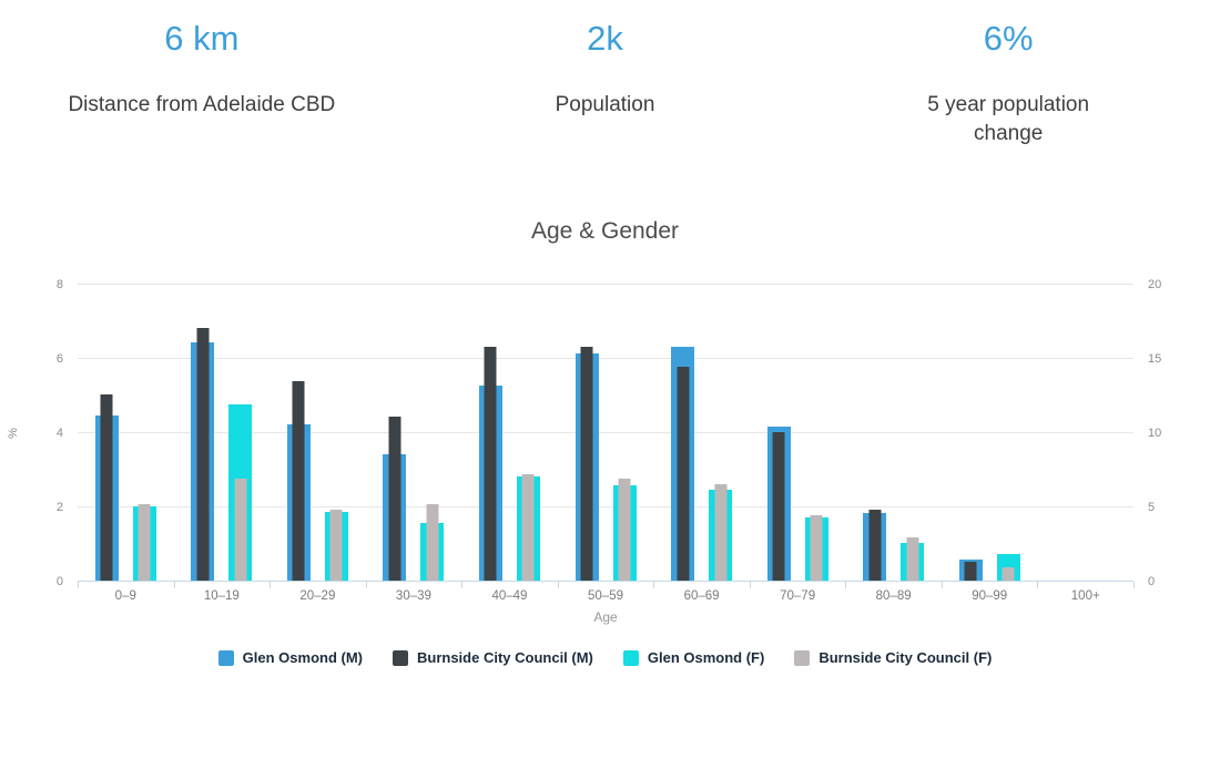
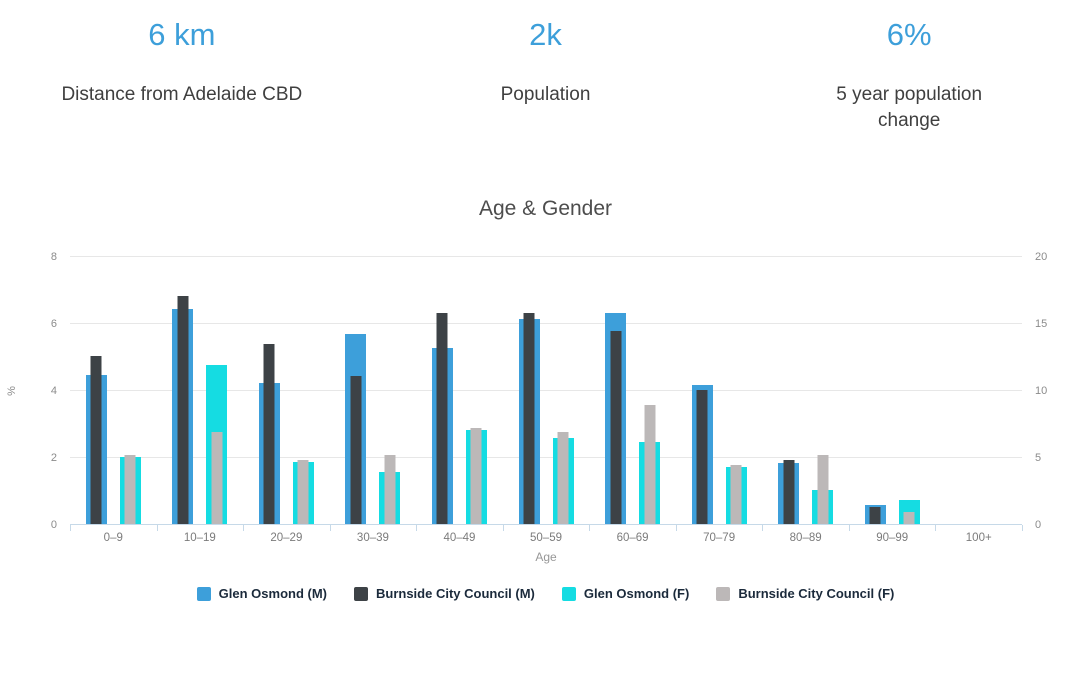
Glen Osmond (M)/30–39: 3.5 -> 5.7
Burnside City Council (F)/60–69: 2.6 -> 3.6
Burnside City Council (F)/80–89: 1.2 -> 2.1
